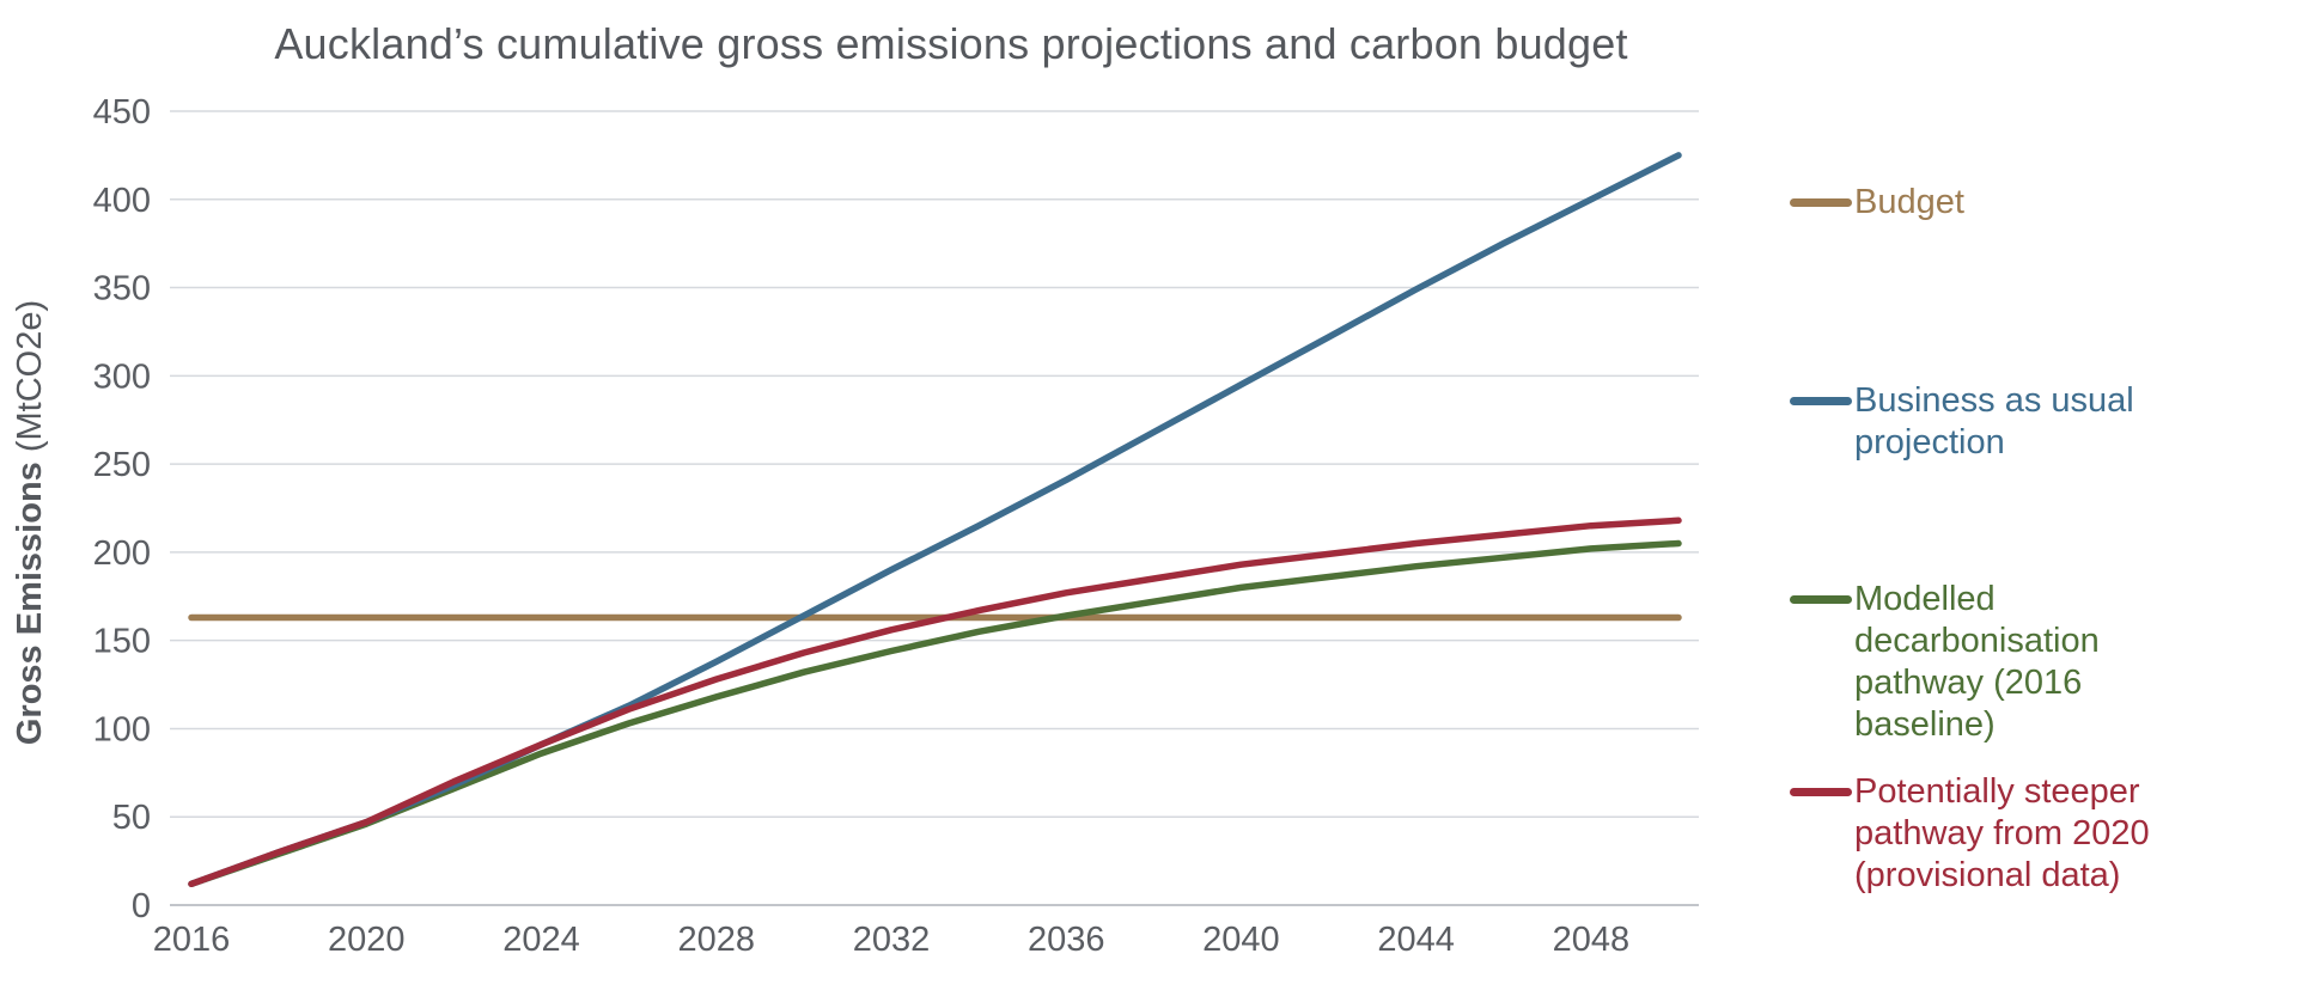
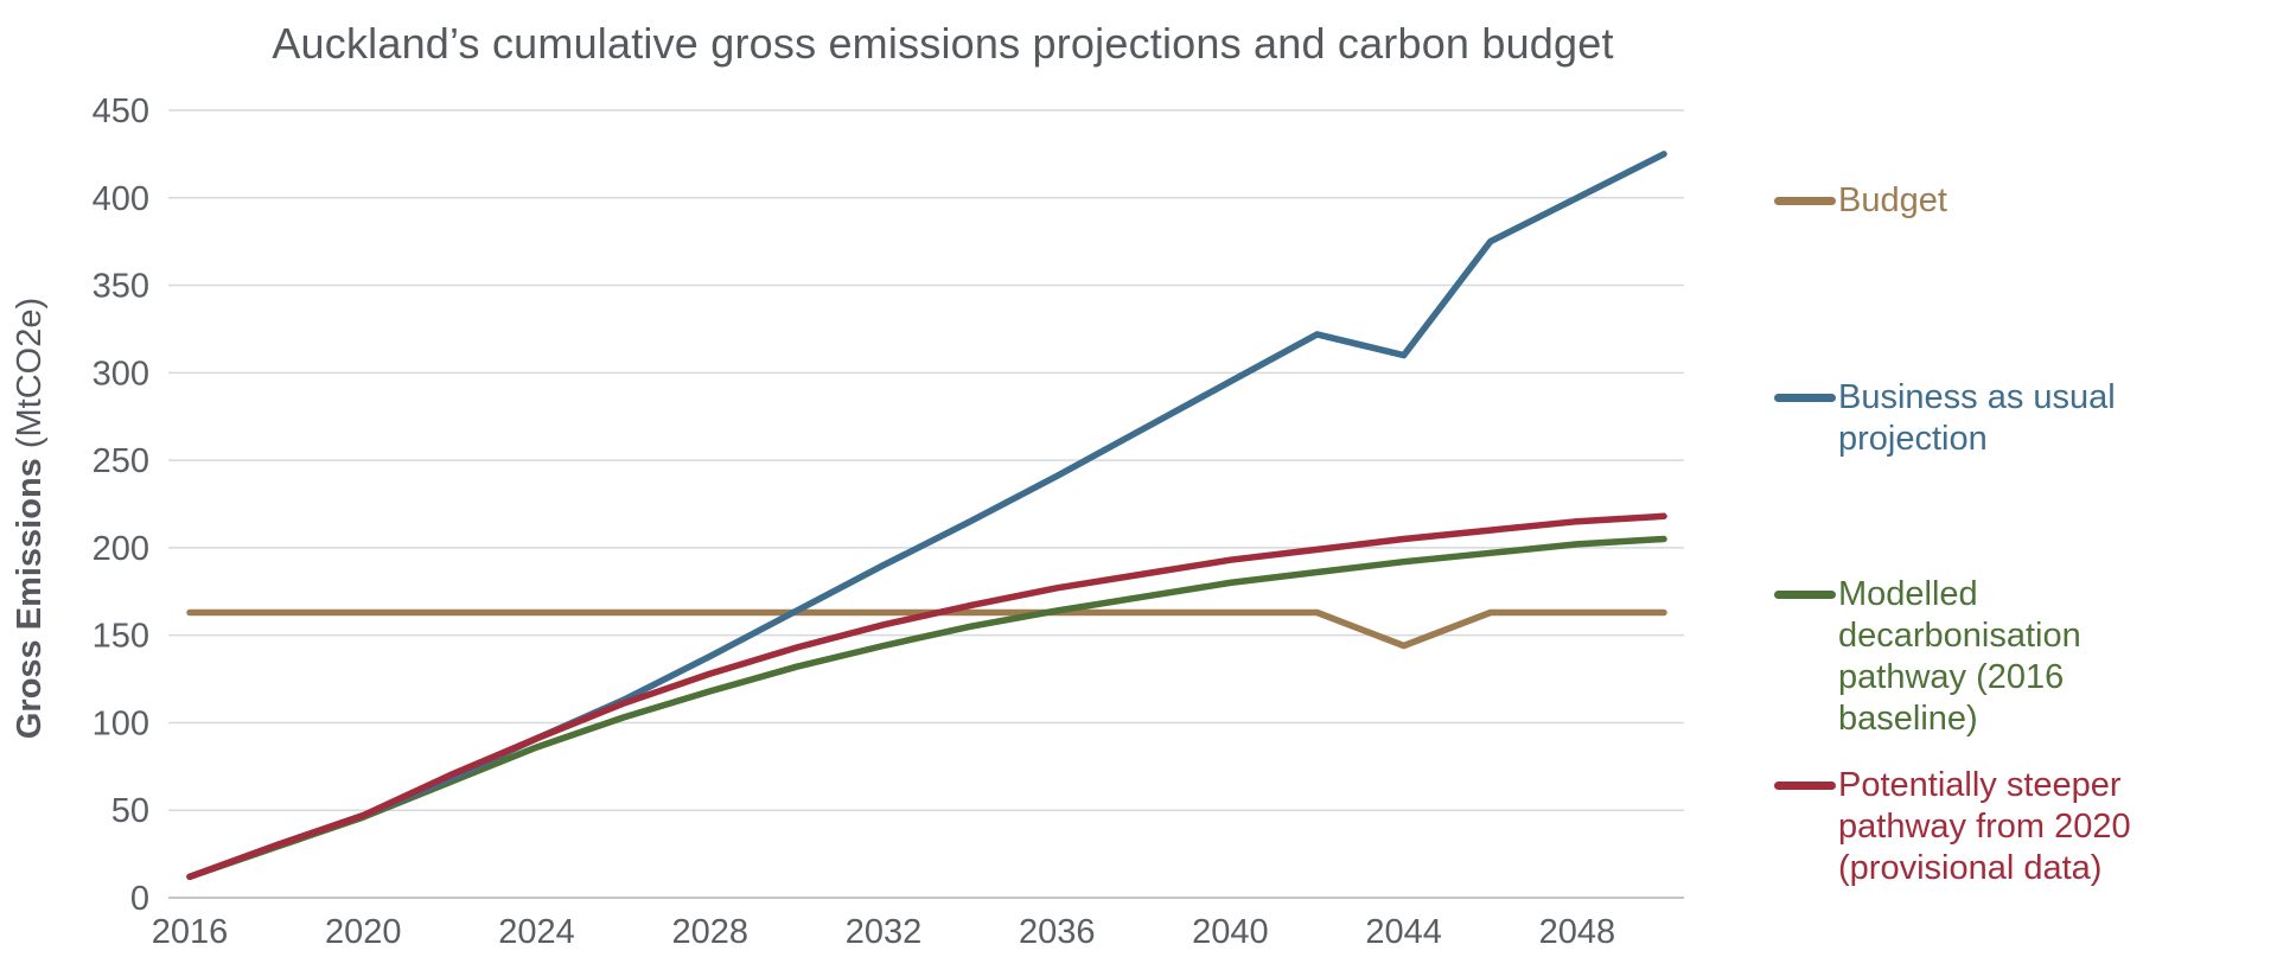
Budget/2044: 163 -> 144
Business as usual projection/2044: 349 -> 310
